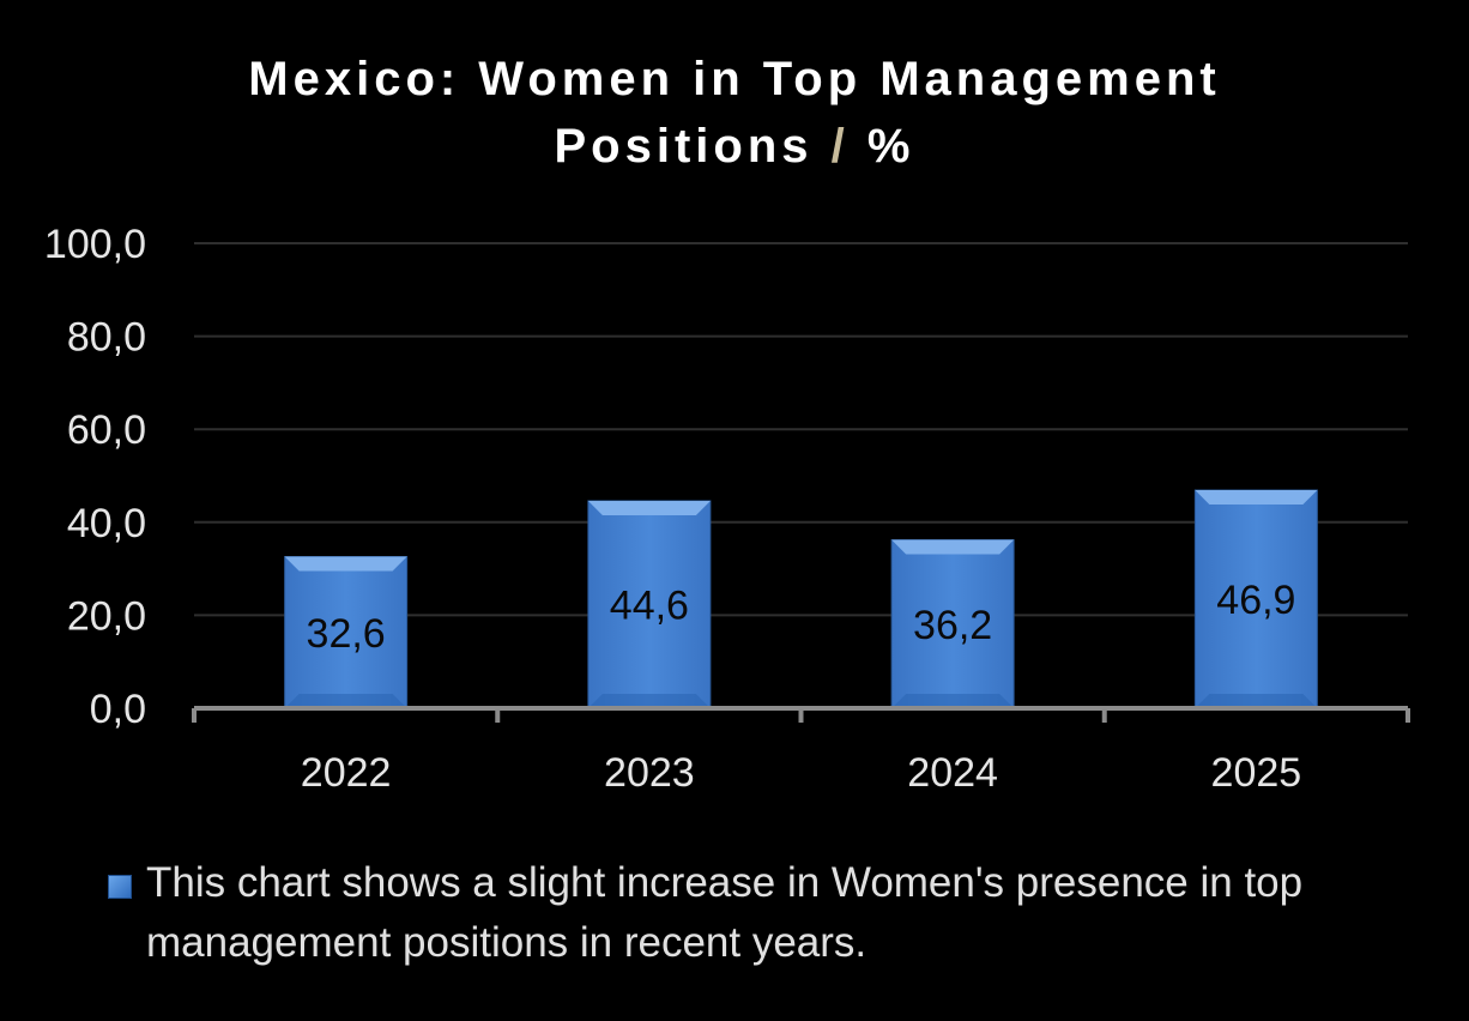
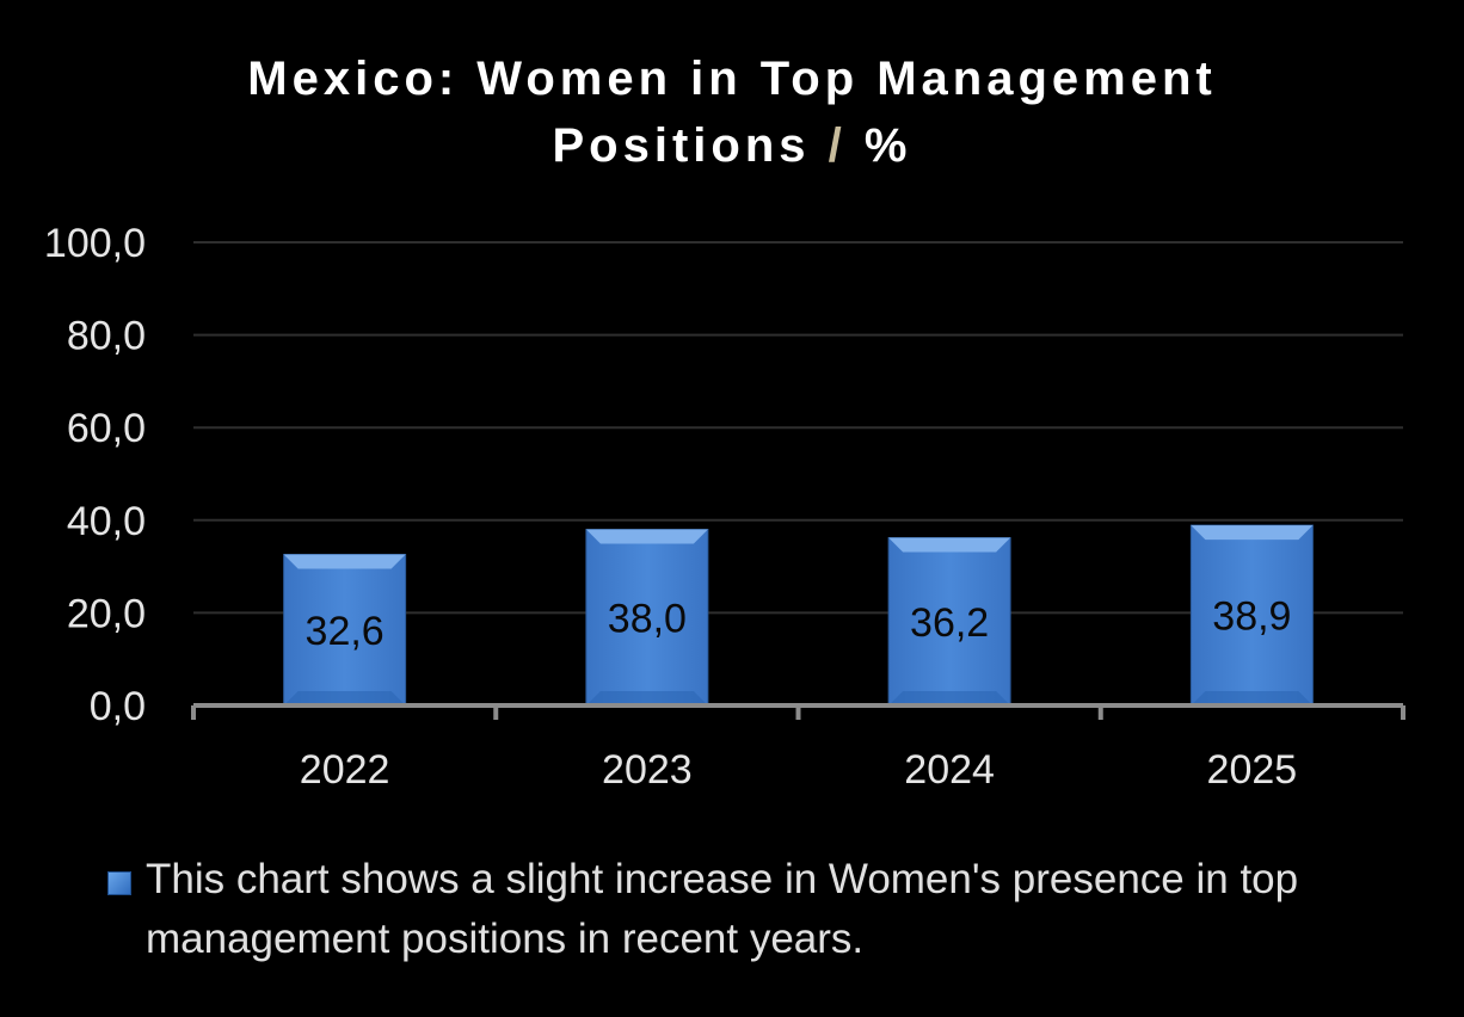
2023: 44,6 -> 38,0
2025: 46,9 -> 38,9
